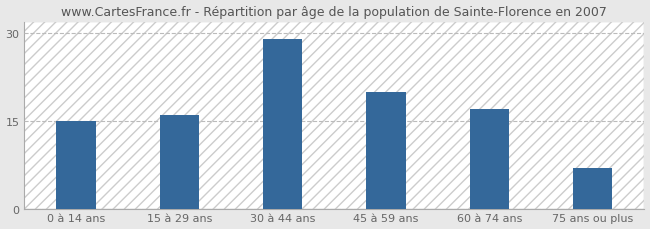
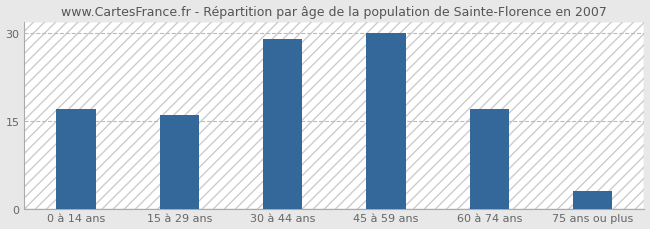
0 à 14 ans: 15 -> 17
45 à 59 ans: 20 -> 30
75 ans ou plus: 7 -> 3
